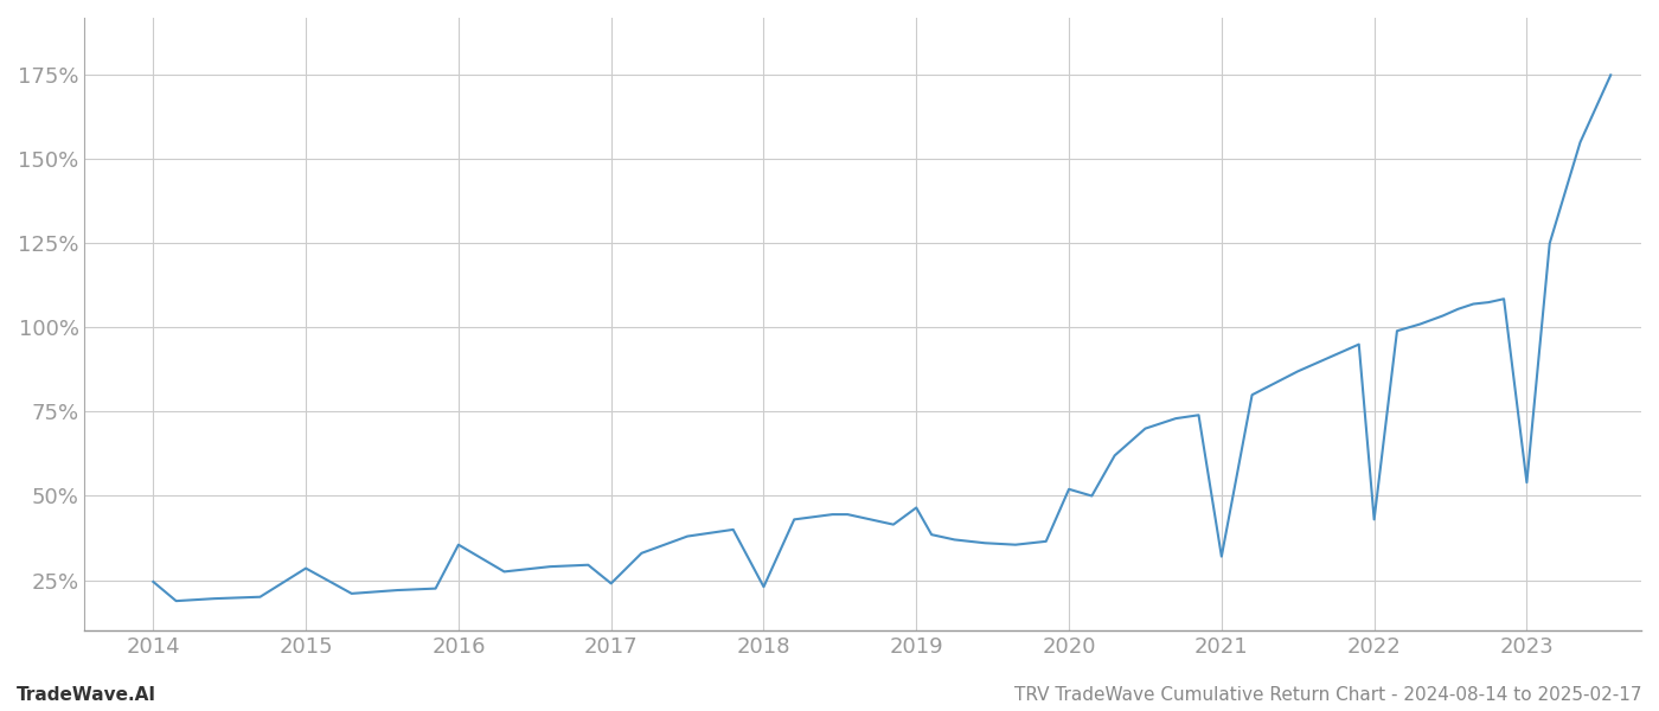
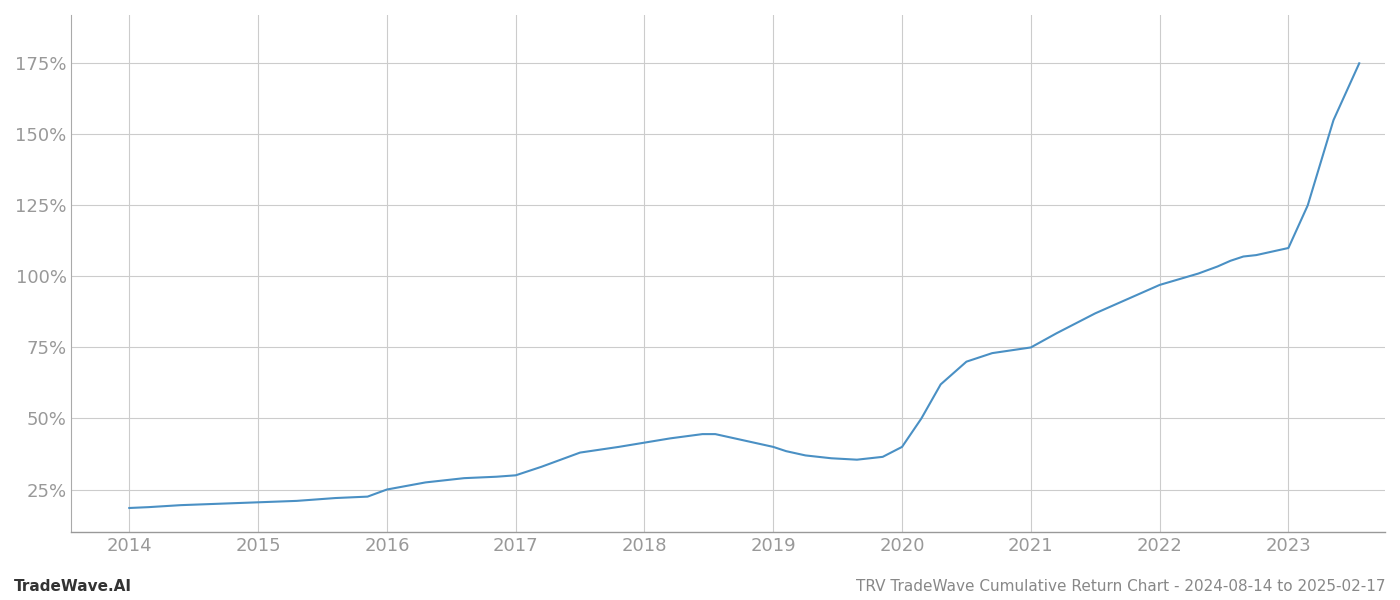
2014: 24.5% -> 18.5%
2015: 28.5% -> 20.5%
2016: 35.5% -> 25.0%
2017: 24.0% -> 30.0%
2018: 23.0% -> 41.5%
2019: 46.5% -> 40.0%
2020: 52.0% -> 40.0%
2021: 32.0% -> 75.0%
2022: 43.0% -> 97.0%
2023: 54.0% -> 110.0%
